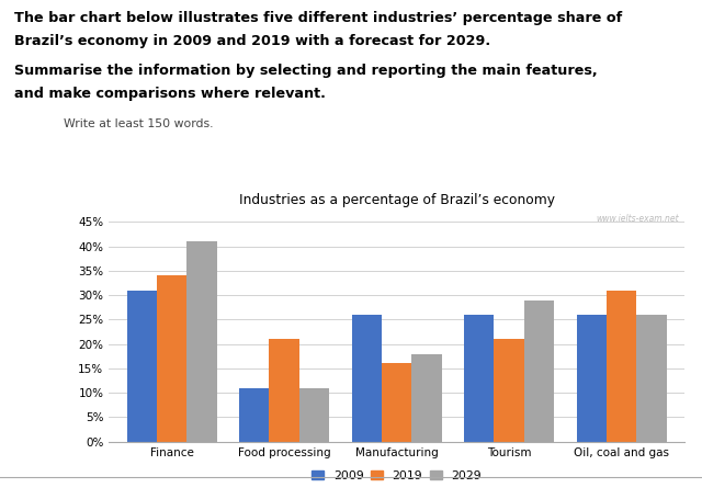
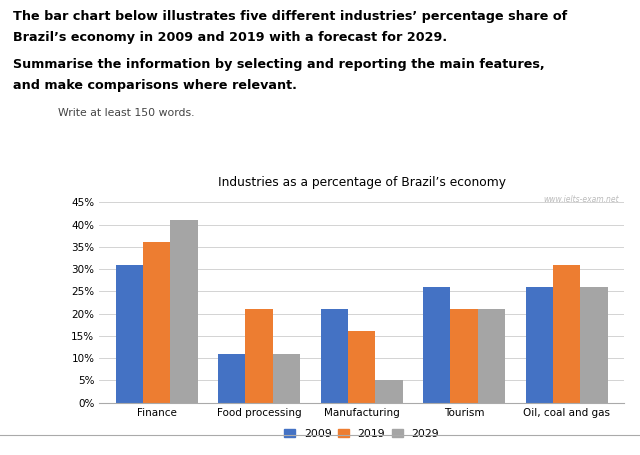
2019/Finance: 34% -> 36%
2009/Manufacturing: 26% -> 21%
2029/Manufacturing: 18% -> 5%
2029/Tourism: 29% -> 21%
